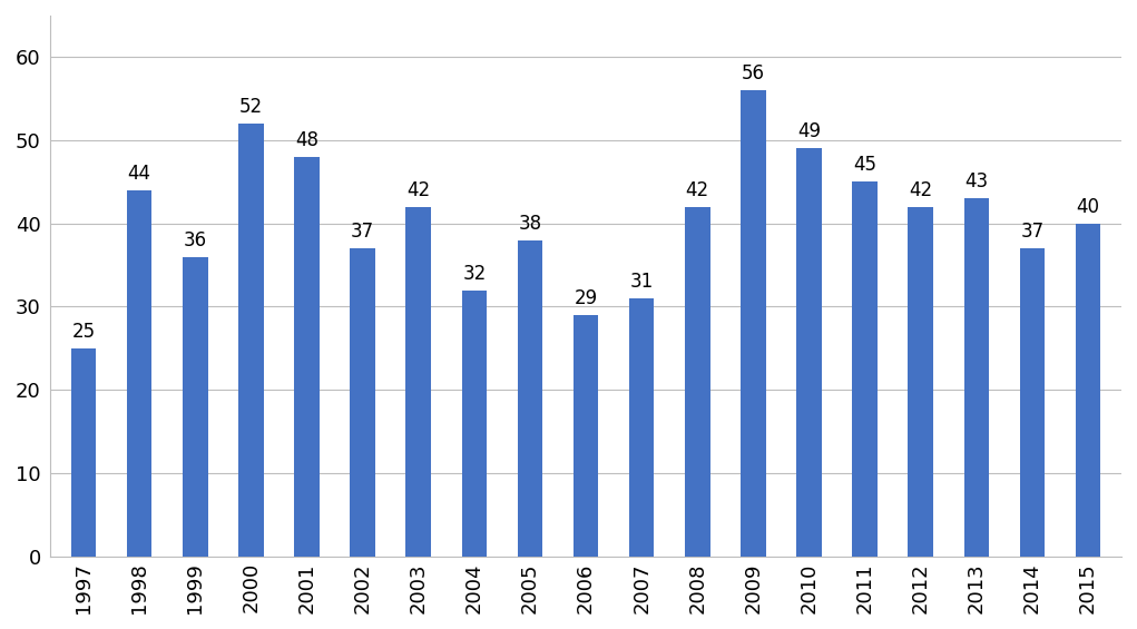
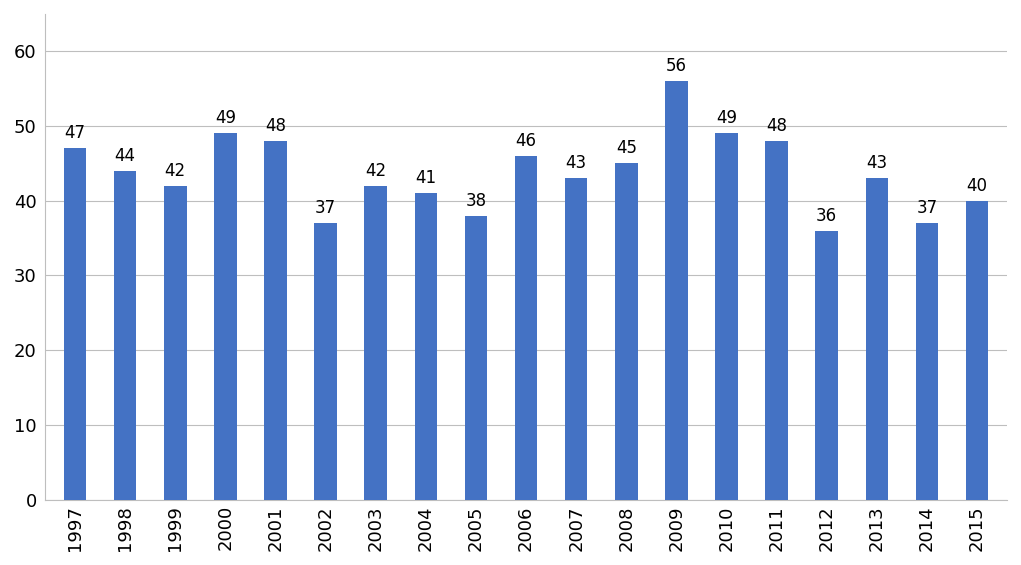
1997: 25 -> 47
1999: 36 -> 42
2000: 52 -> 49
2004: 32 -> 41
2006: 29 -> 46
2007: 31 -> 43
2008: 42 -> 45
2011: 45 -> 48
2012: 42 -> 36
